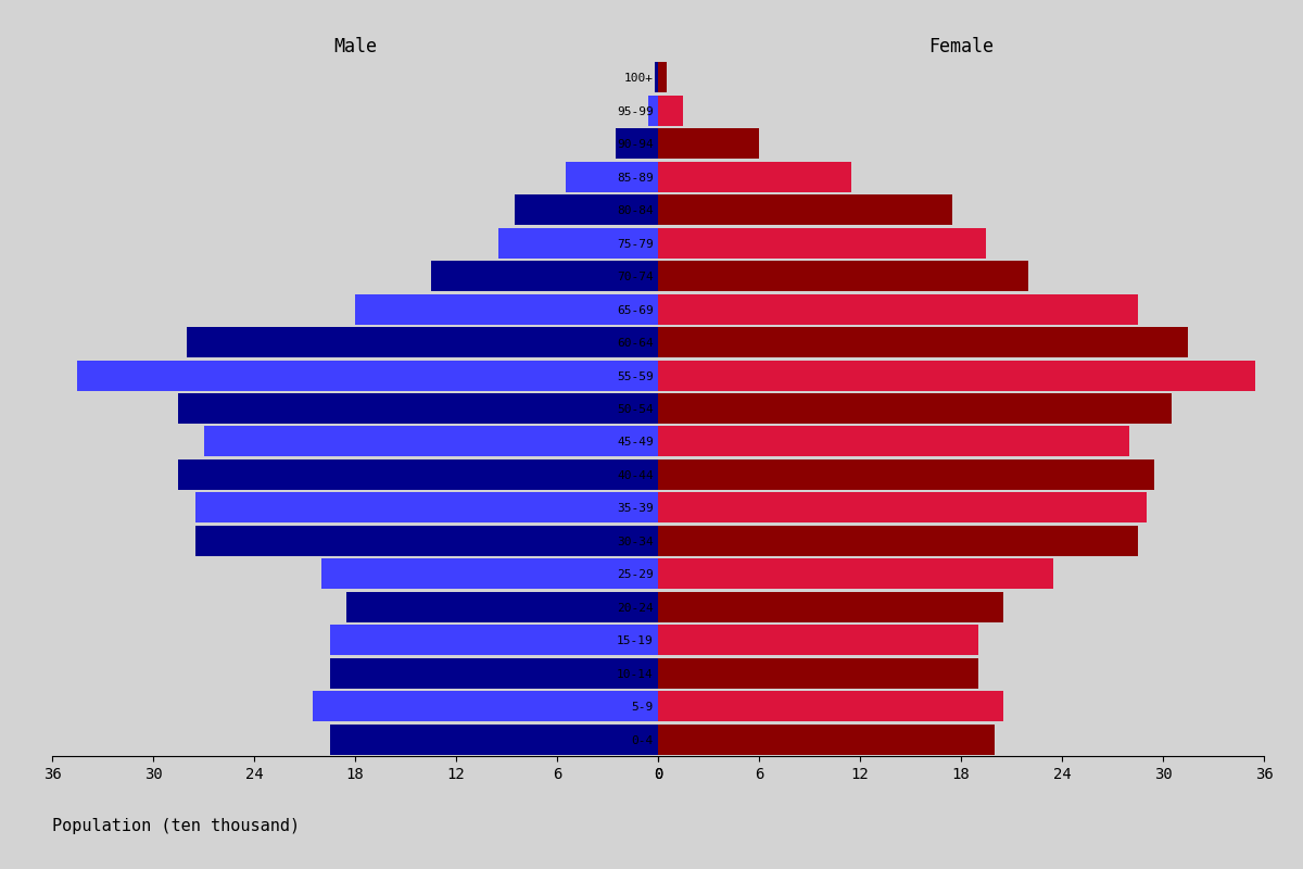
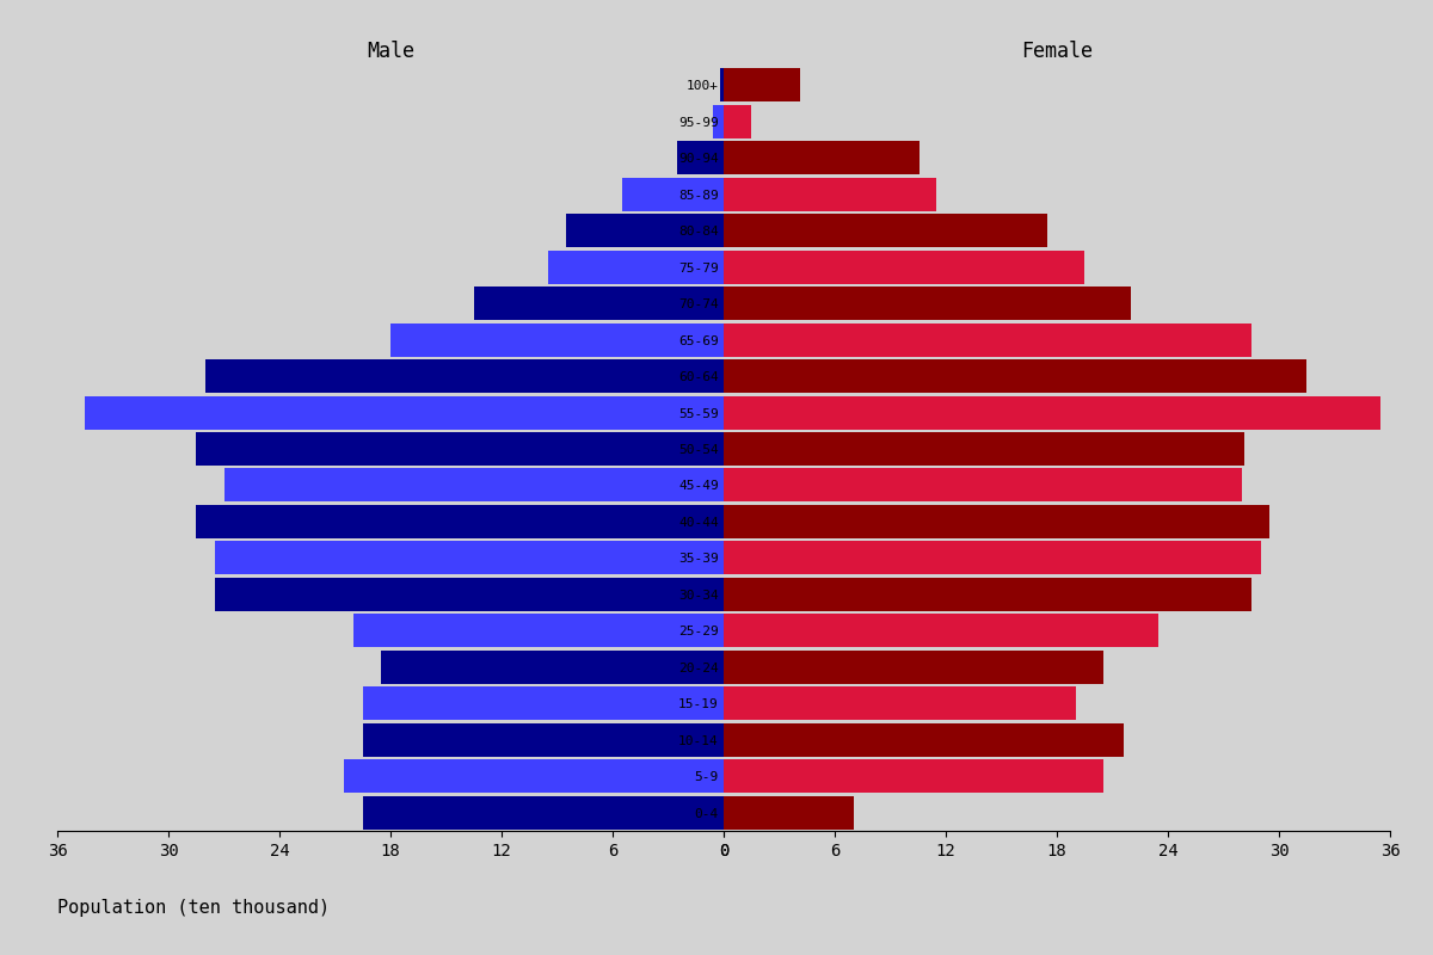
Female/100+: 0.5 -> 4.1
Female/90-94: 6.0 -> 10.6
Female/50-54: 30.5 -> 28.1
Female/10-14: 19.0 -> 21.6
Female/0-4: 20.0 -> 7.0
